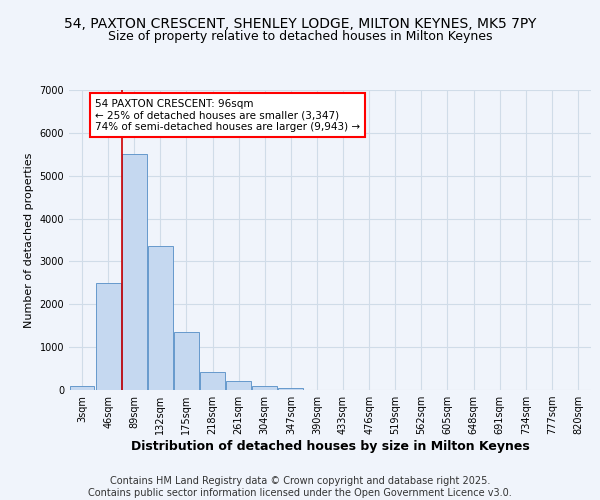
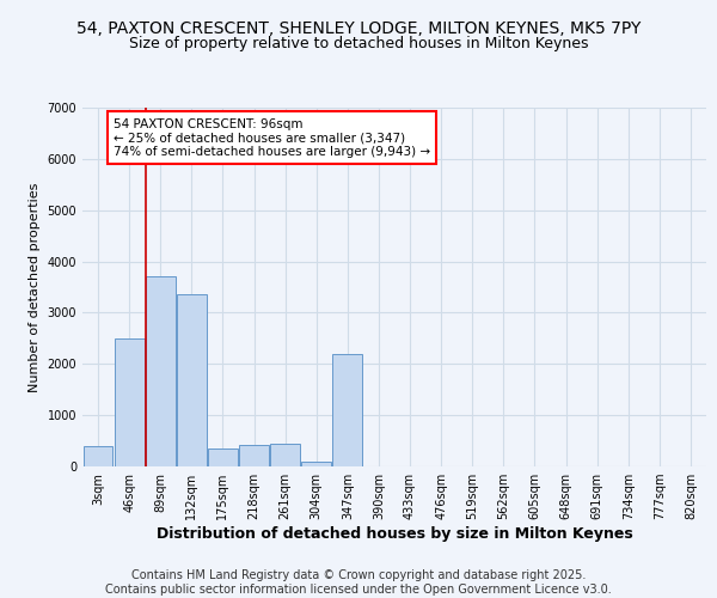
3sqm: 100 -> 400
89sqm: 5500 -> 3700
175sqm: 1350 -> 350
261sqm: 200 -> 450
347sqm: 50 -> 2200
